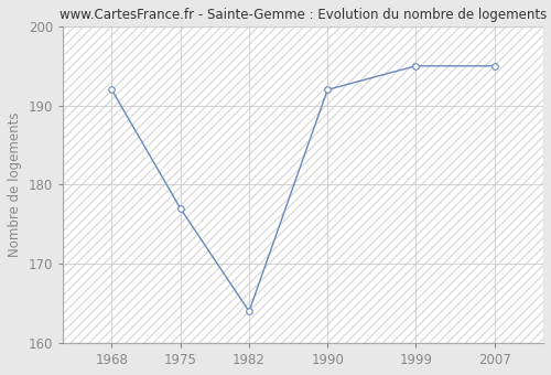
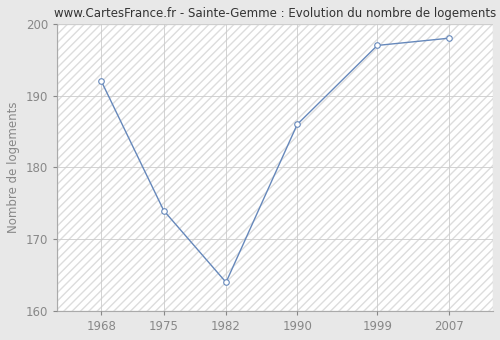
1975: 177 -> 174
1990: 192 -> 186
1999: 195 -> 197
2007: 195 -> 198
